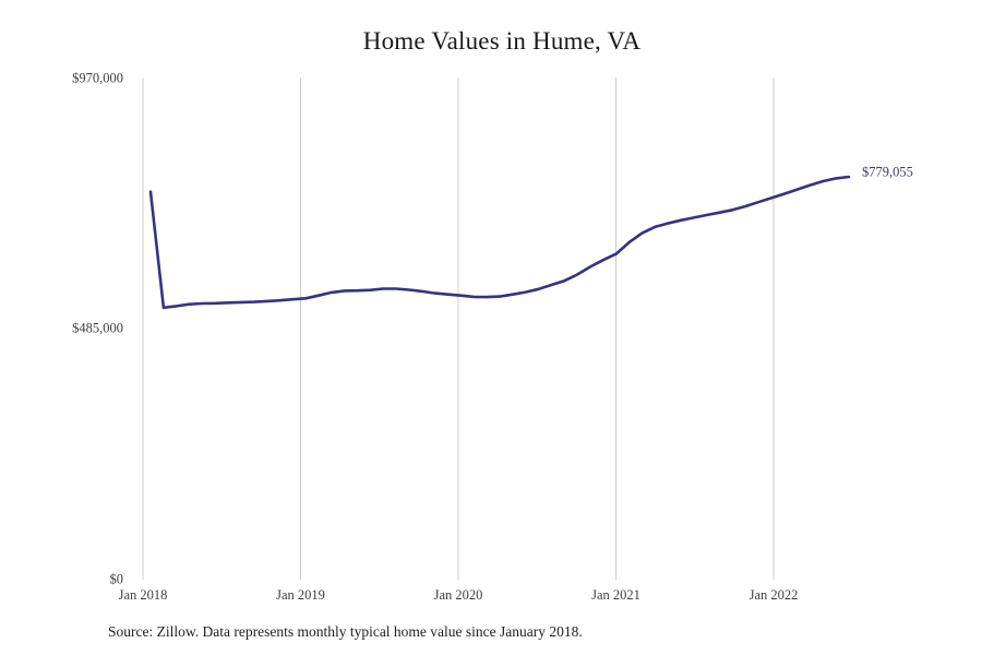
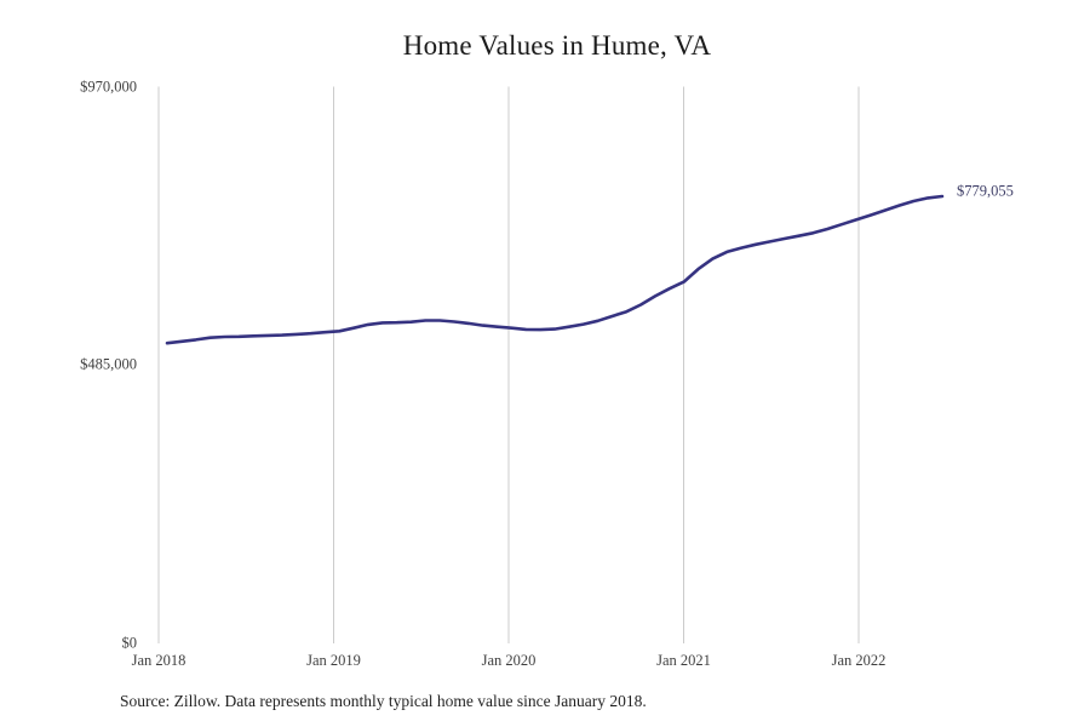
Jan 2018: $750000 -> $520000
